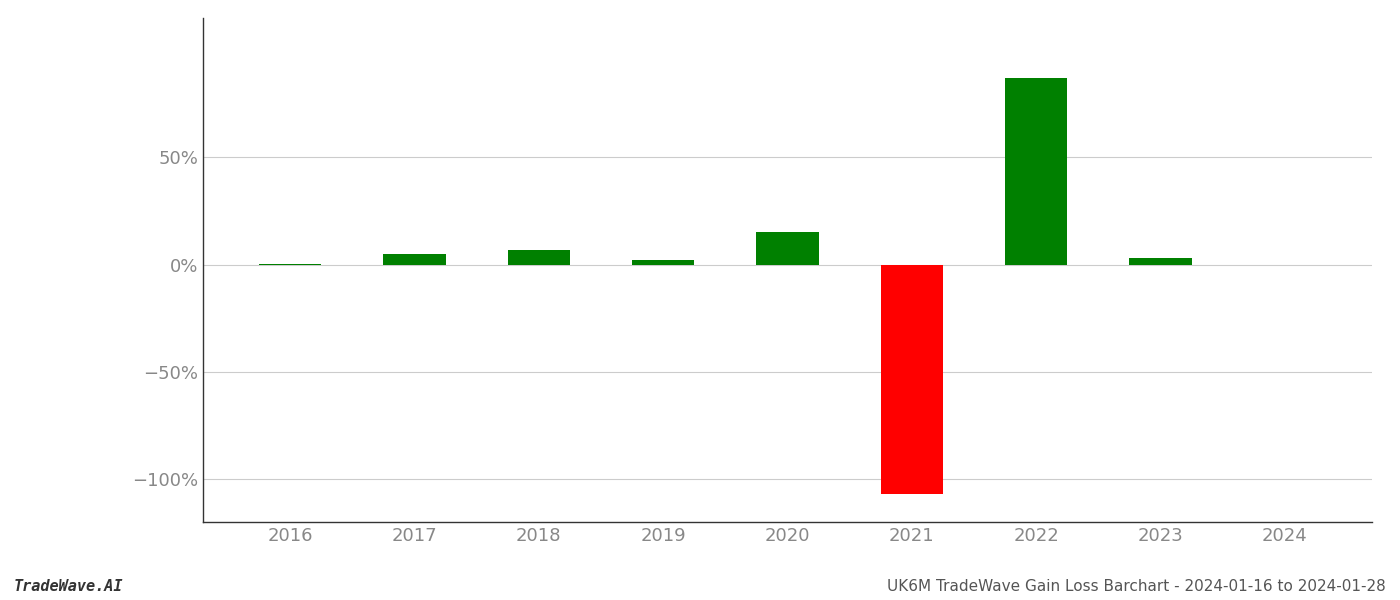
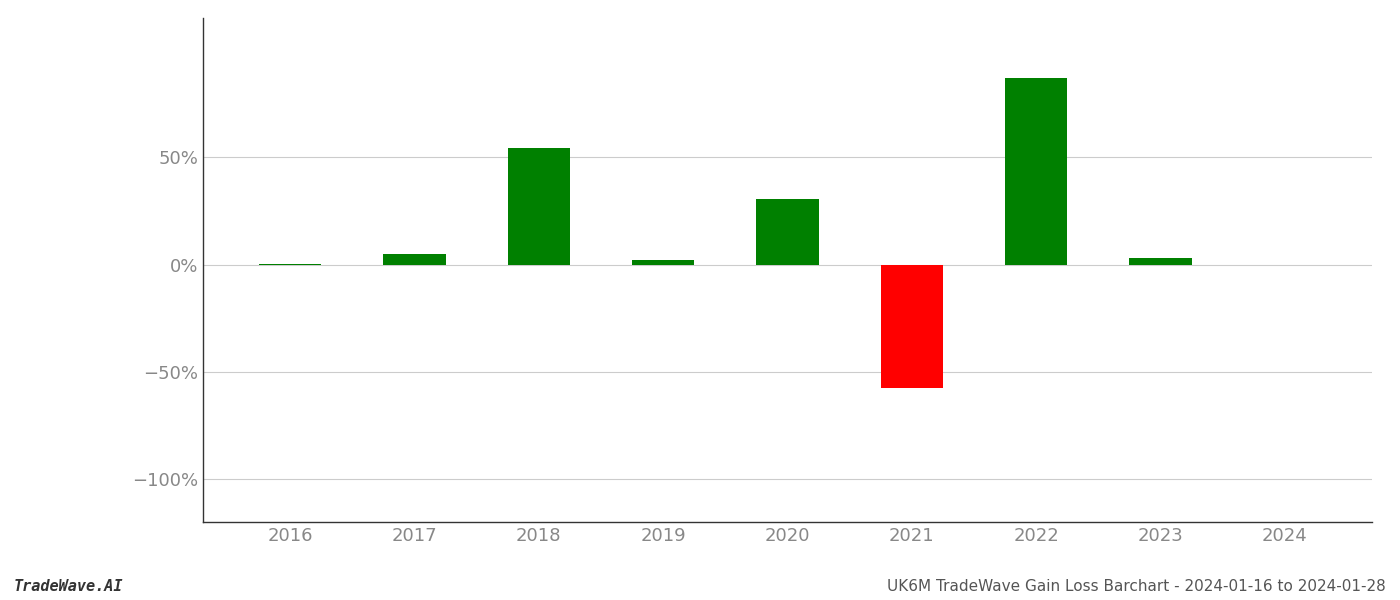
2018: 7.0% -> 54.5%
2020: 15.0% -> 30.5%
2021: -107.0% -> -57.5%
